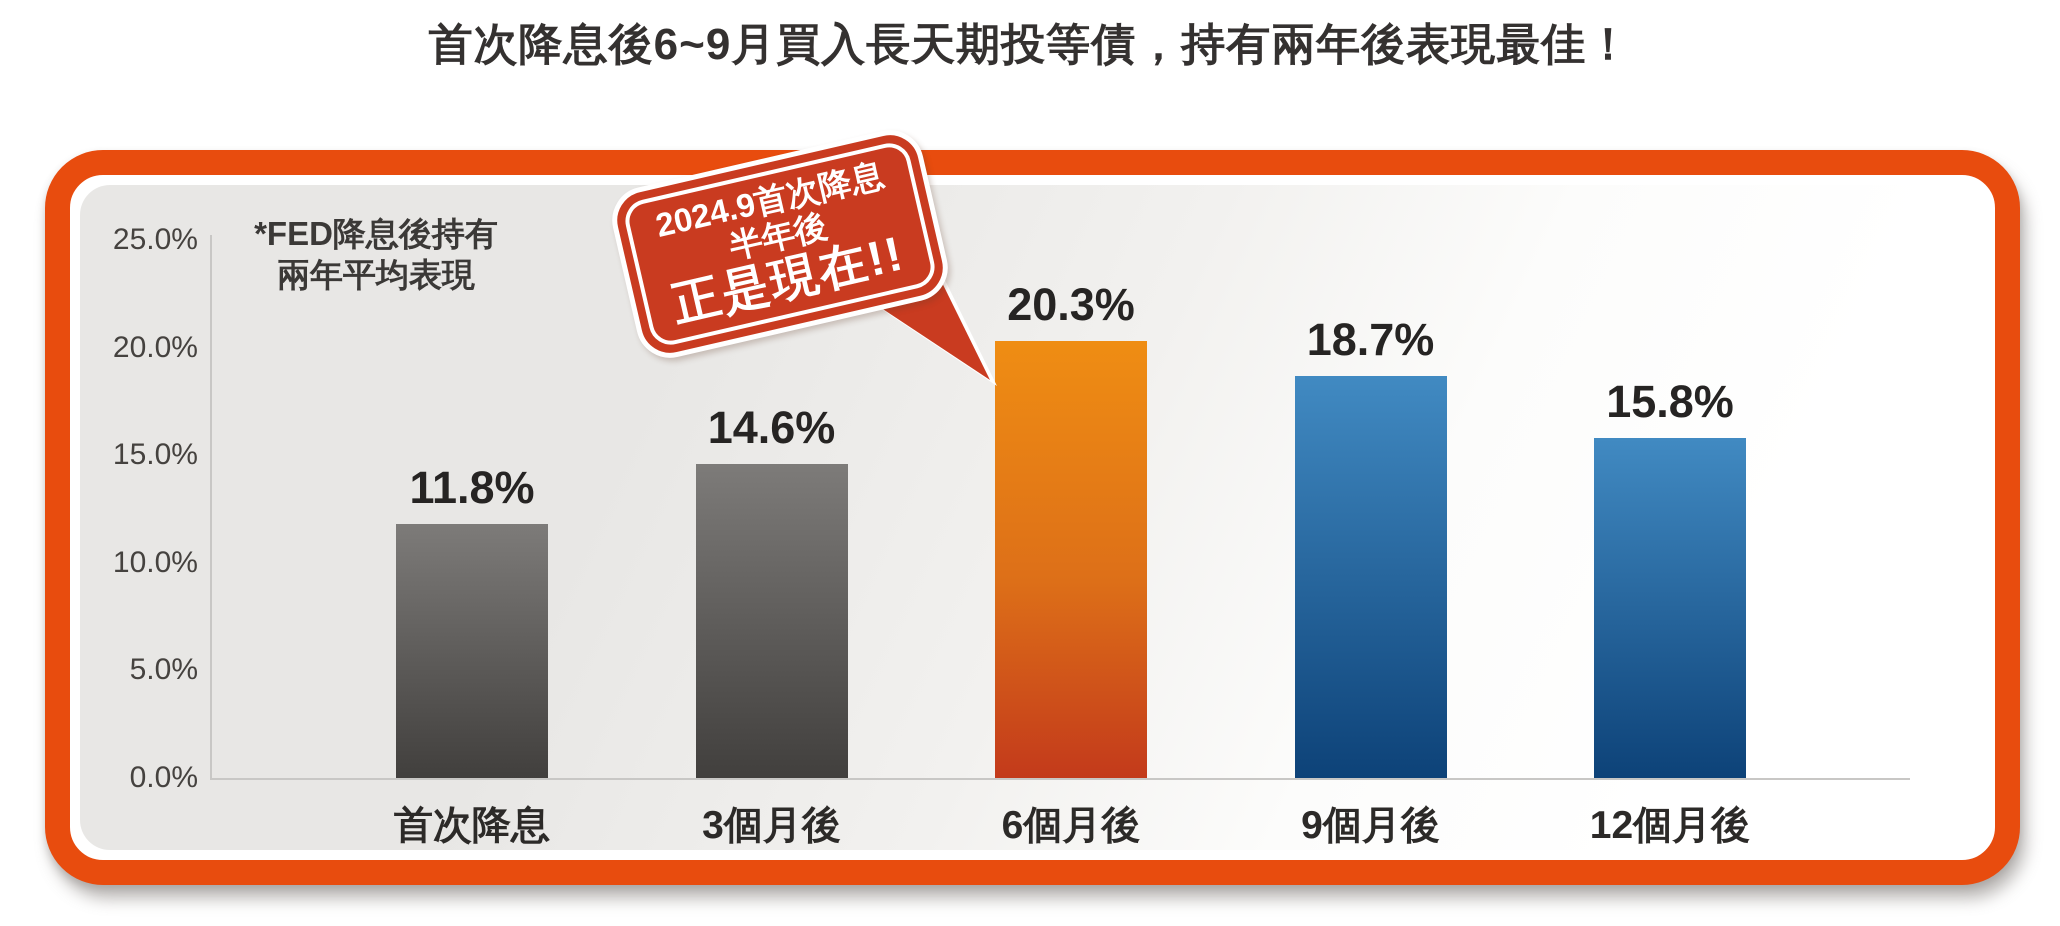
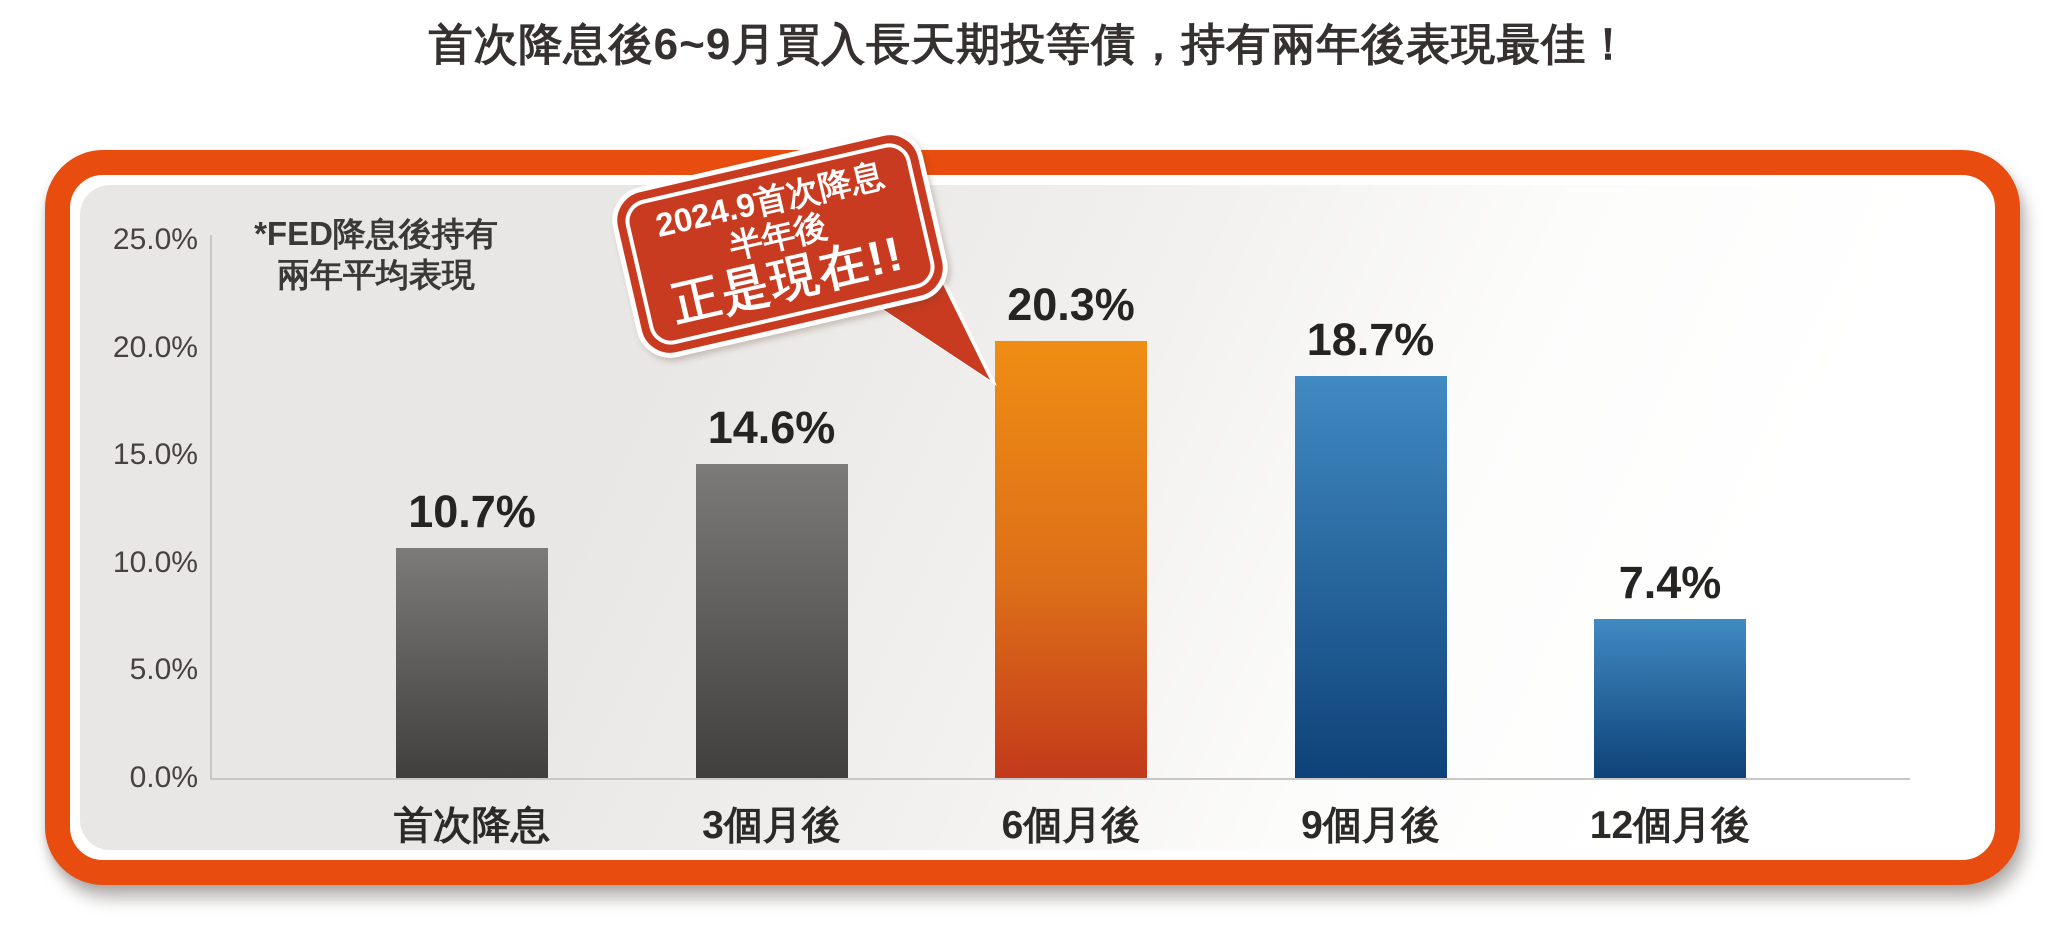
首次降息: 11.8% -> 10.7%
12個月後: 15.8% -> 7.4%
